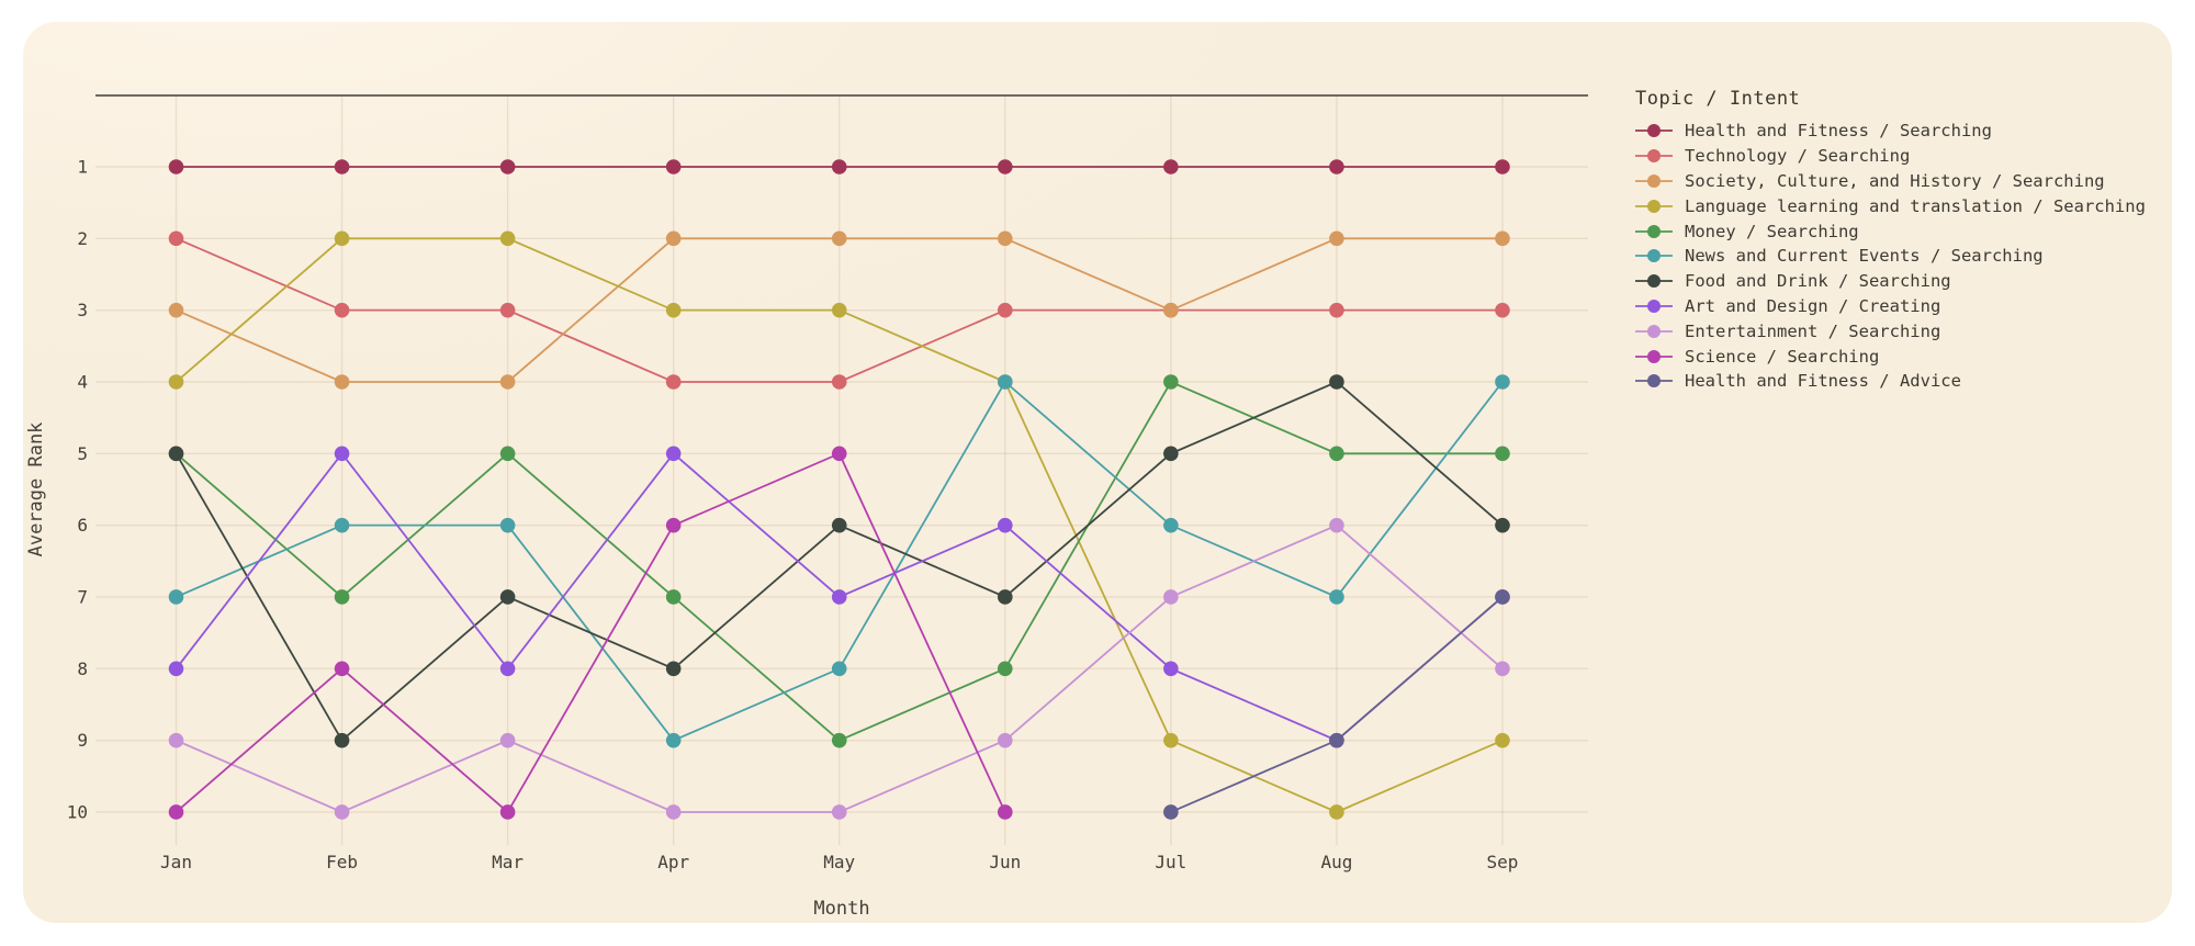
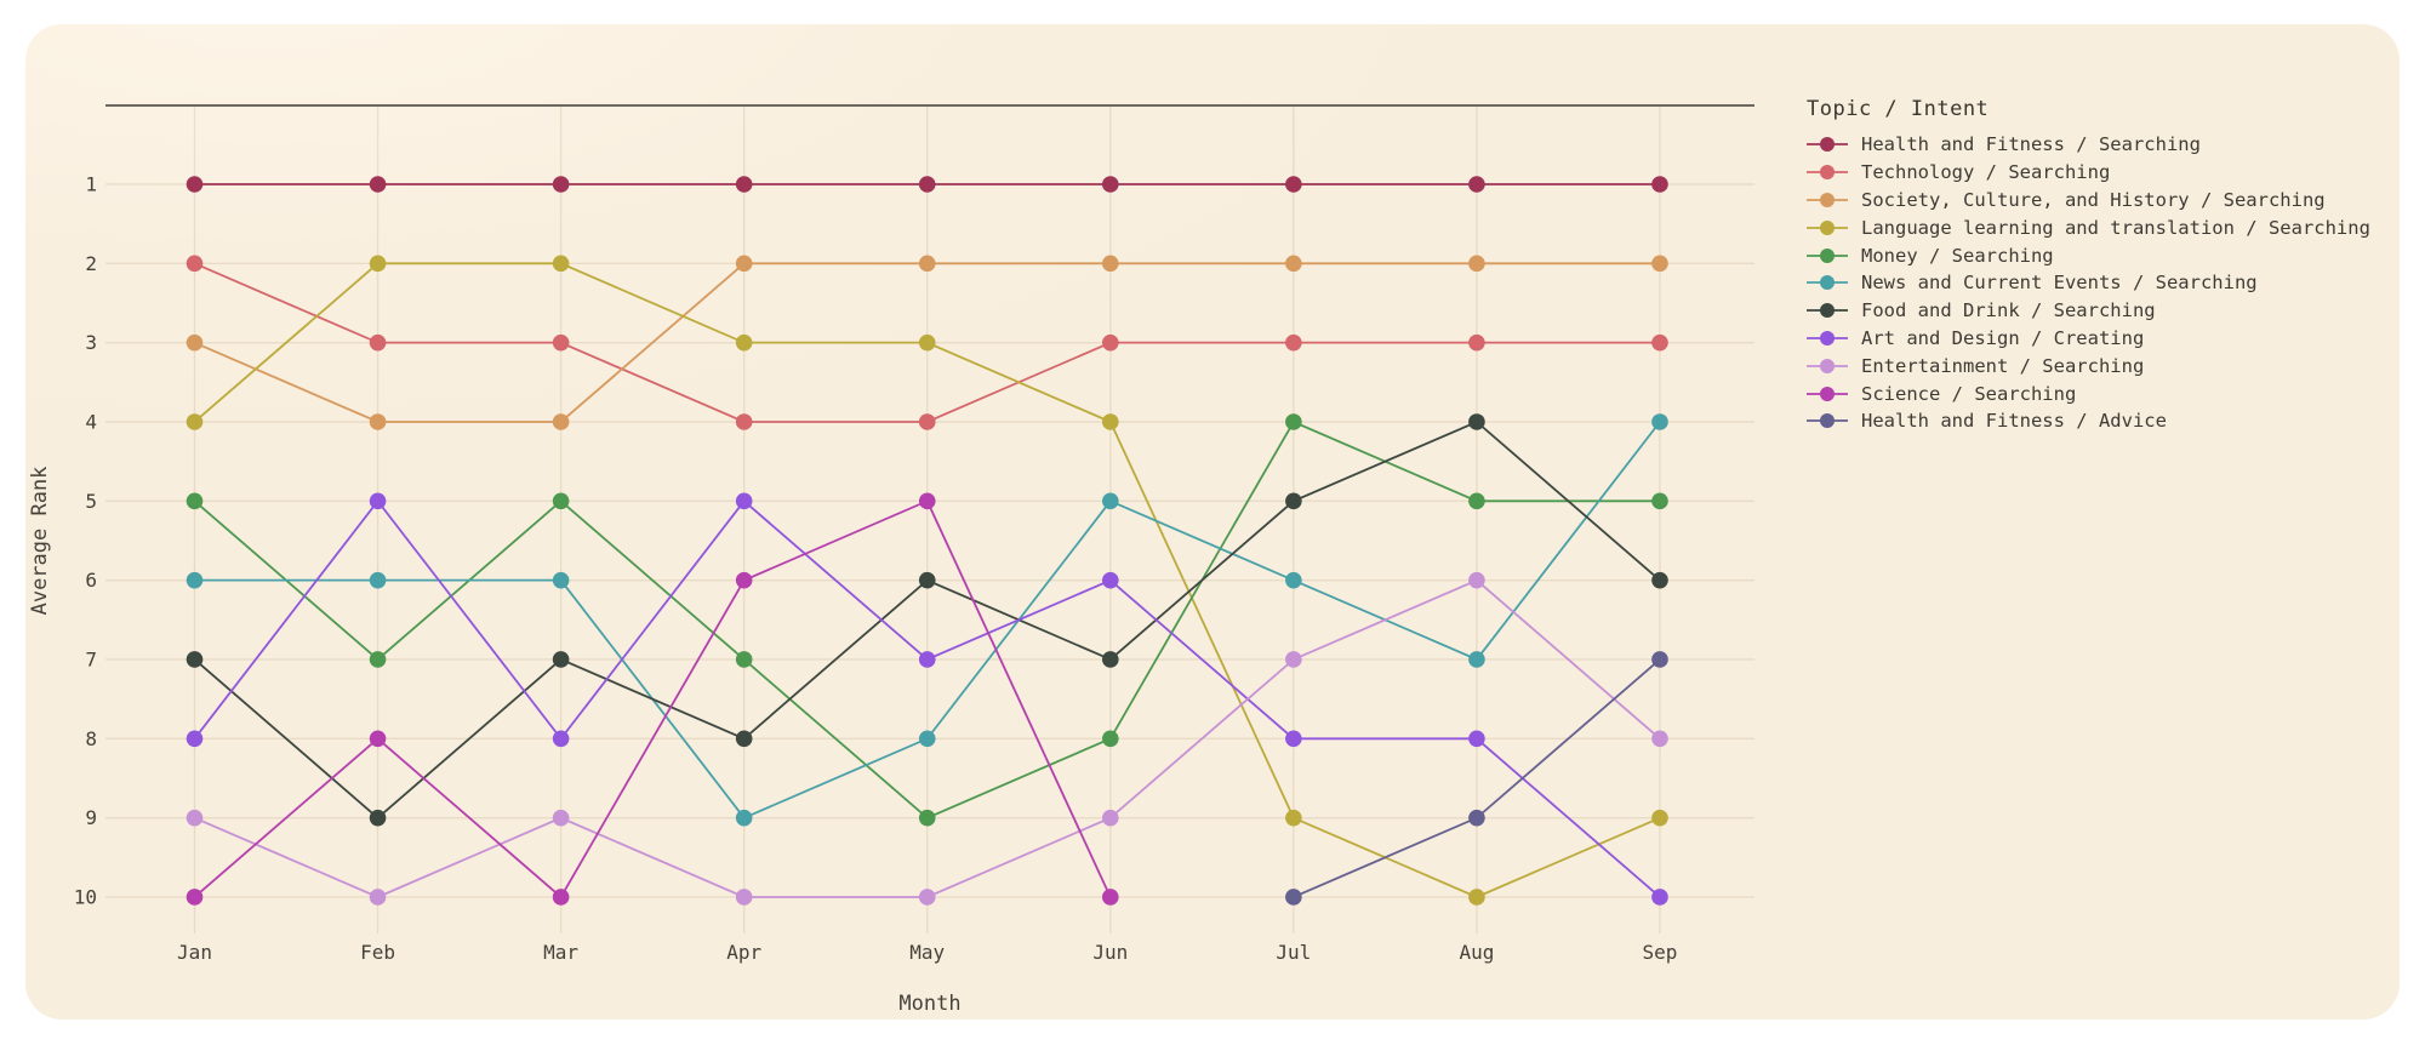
News and Current Events / Searching/Jan: 7 -> 6
Food and Drink / Searching/Jan: 5 -> 7
News and Current Events / Searching/Jun: 4 -> 5
Society, Culture, and History / Searching/Jul: 3 -> 2
Art and Design / Creating/Aug: 9 -> 8
Art and Design / Creating/Sep: 7 -> 10
